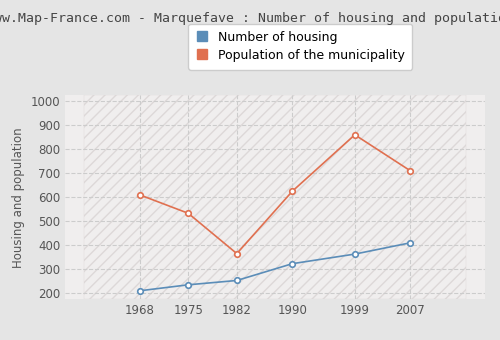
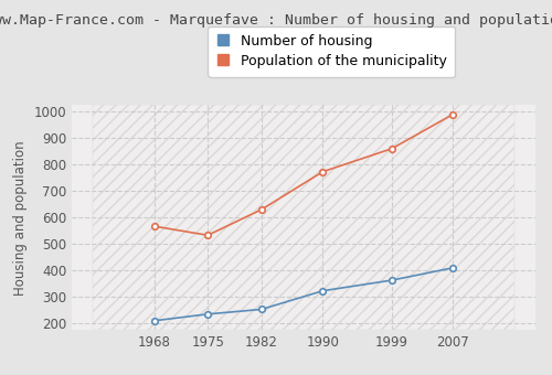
Population of the municipality/1968: 610 -> 567
Population of the municipality/1982: 365 -> 630
Population of the municipality/1990: 625 -> 773
Population of the municipality/2007: 710 -> 990
